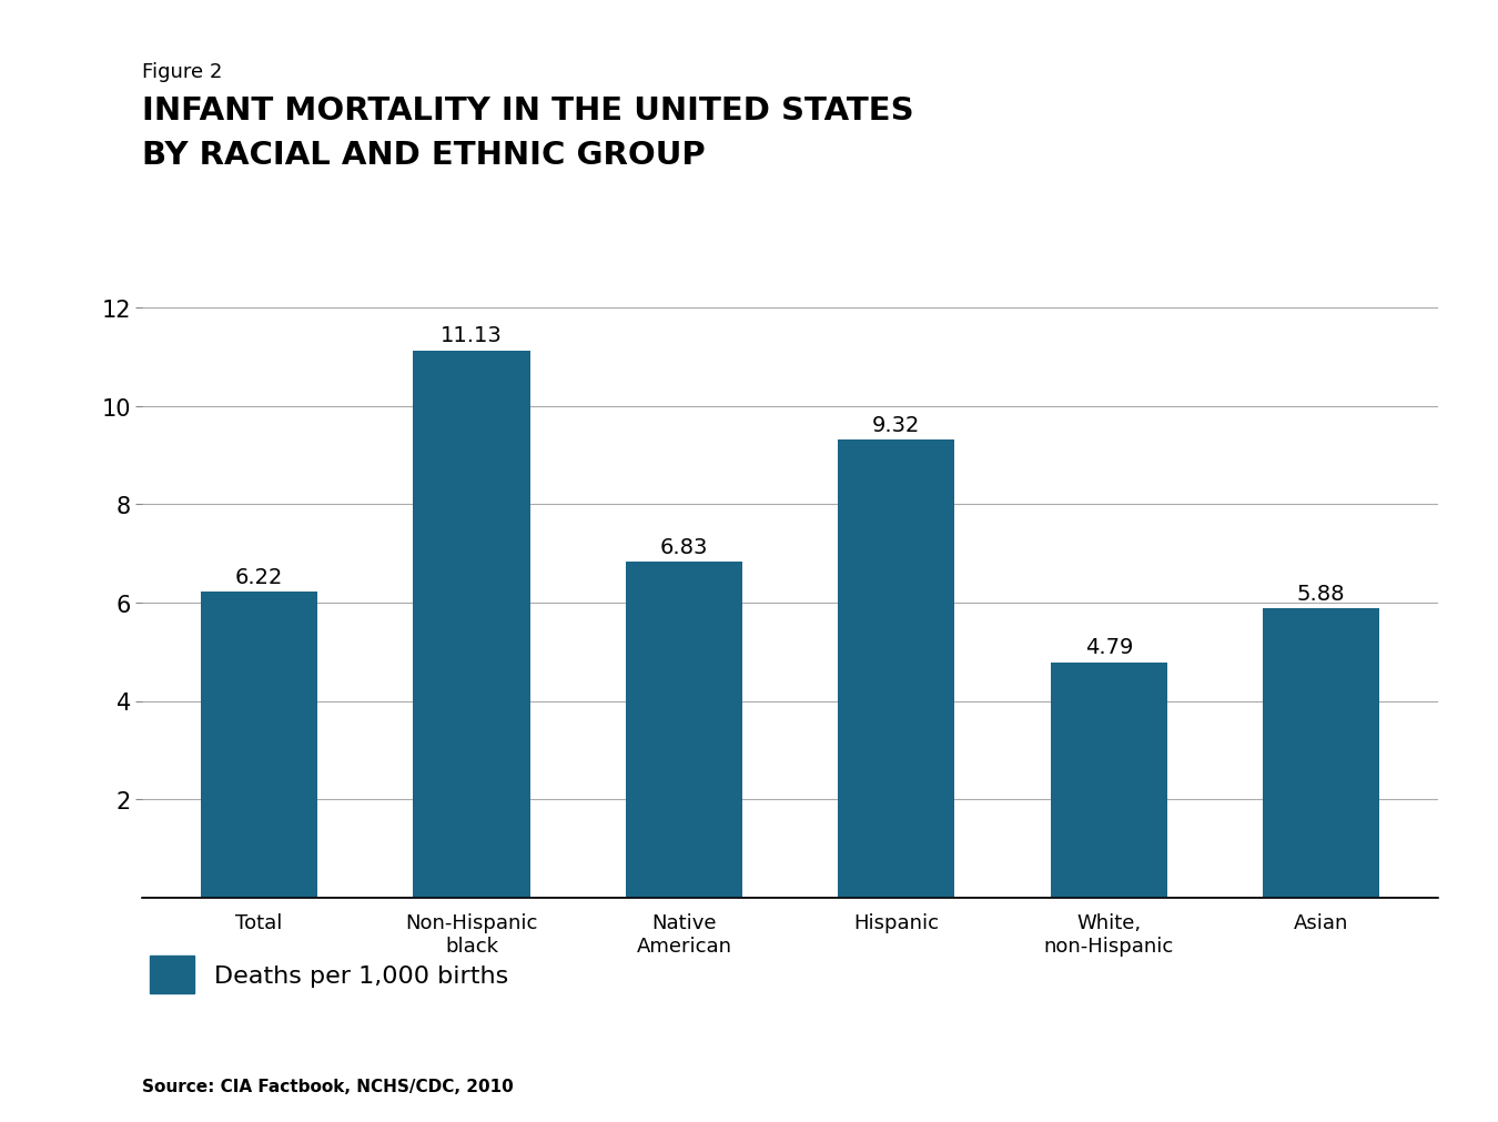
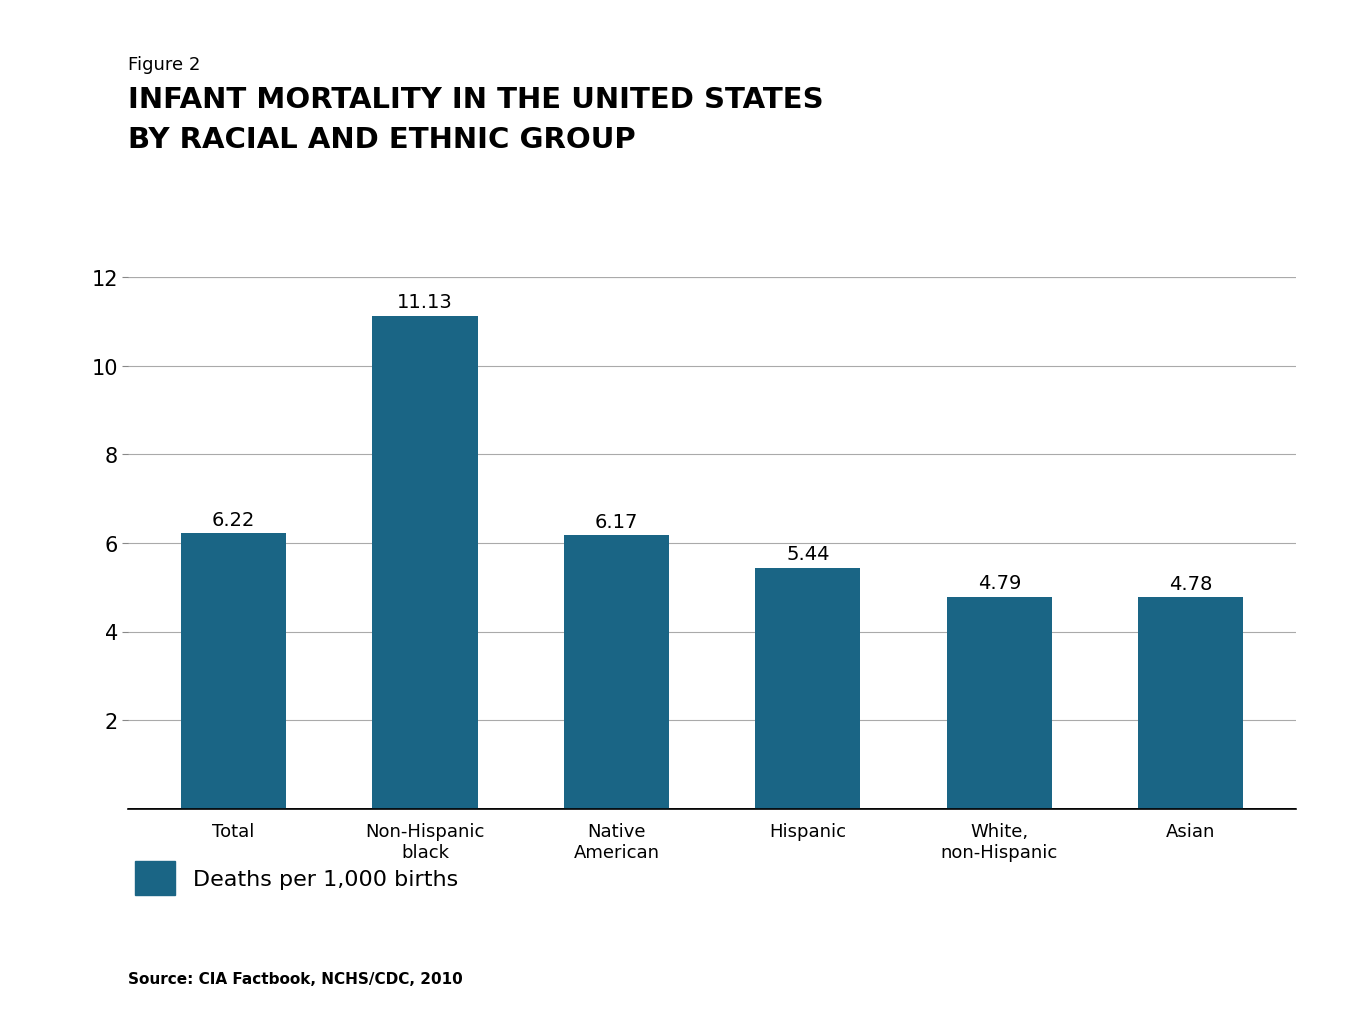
Native American: 6.83 -> 6.17
Hispanic: 9.32 -> 5.44
Asian: 5.88 -> 4.78
